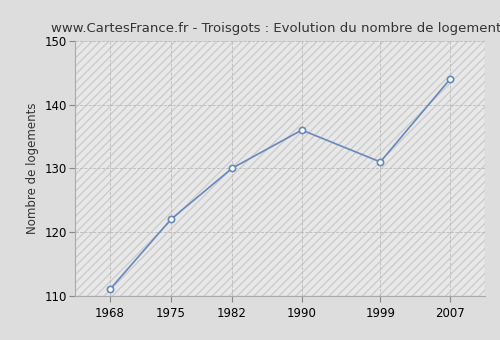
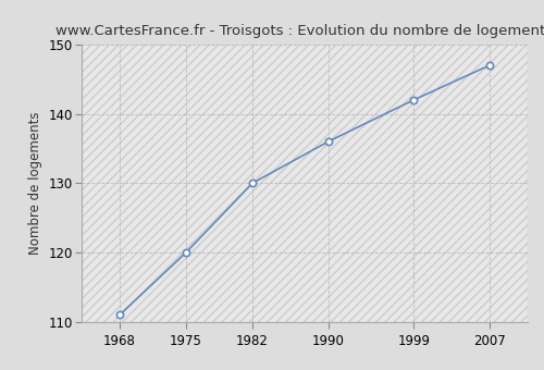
1975: 122 -> 120
1999: 131 -> 142
2007: 144 -> 147
